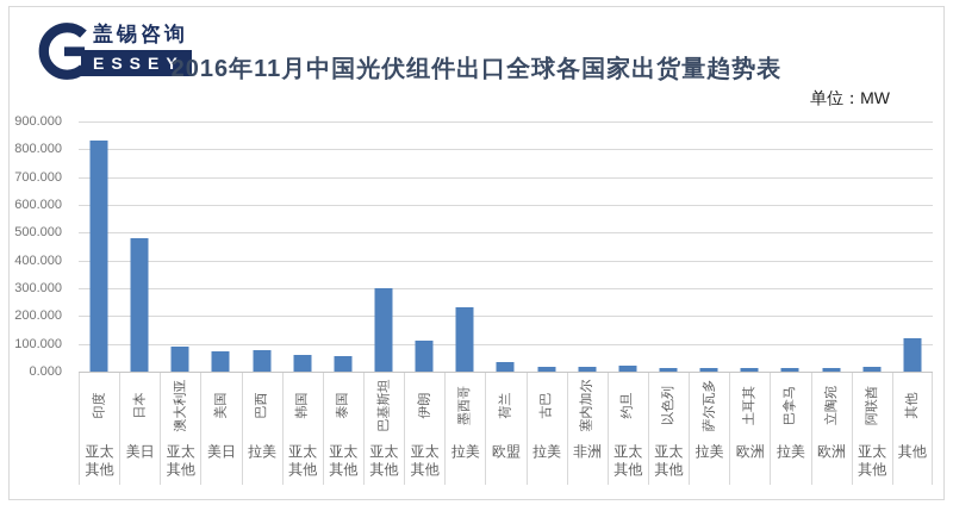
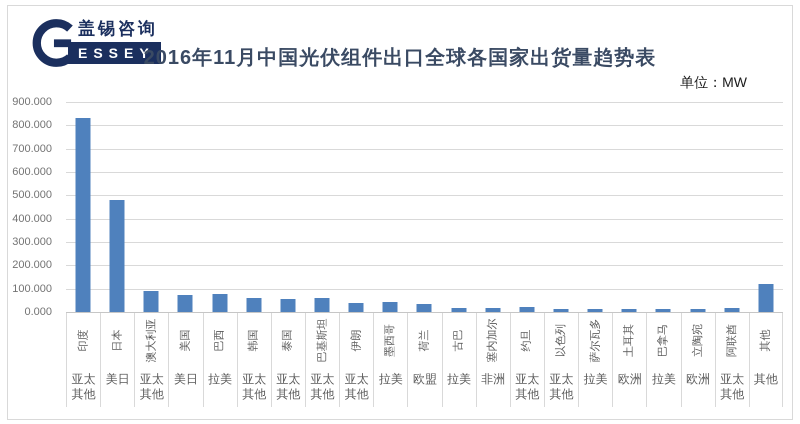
巴基斯坦: 300 -> 60
伊朗: 110 -> 40
墨西哥: 230 -> 40
